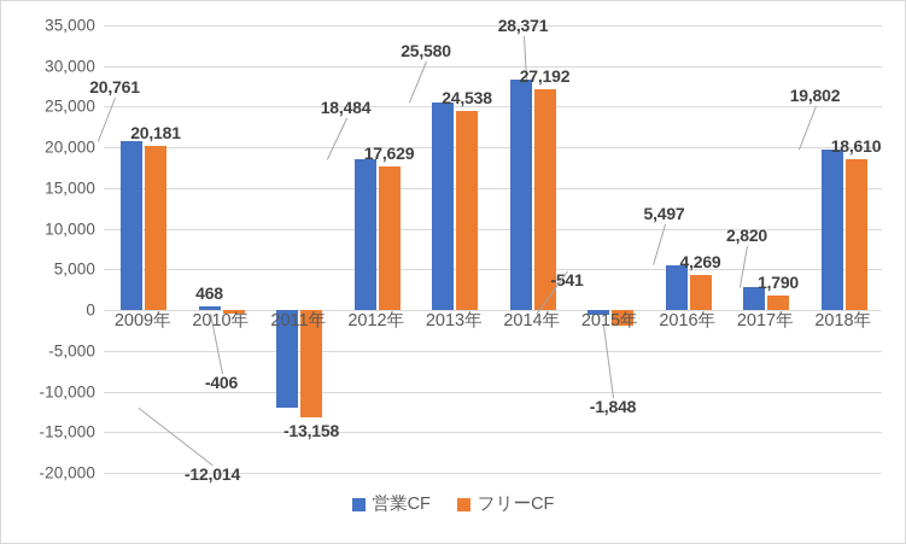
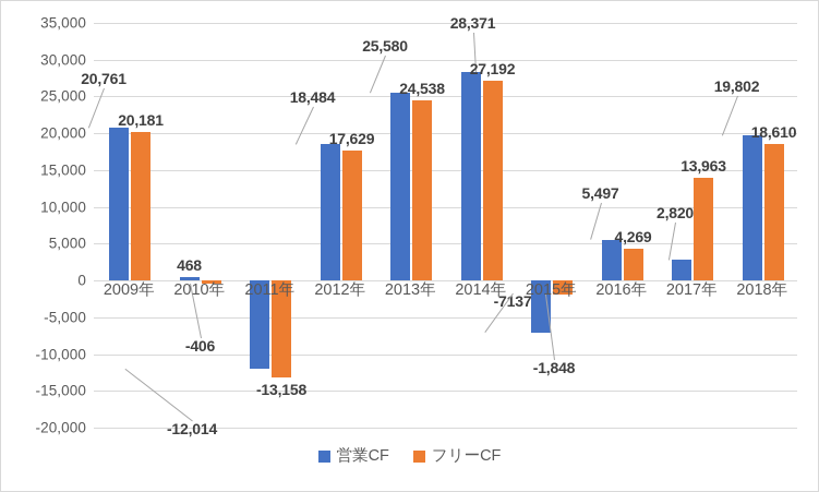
営業CF/2015年: -541 -> -7137
フリーCF/2017年: 1,790 -> 13,963
